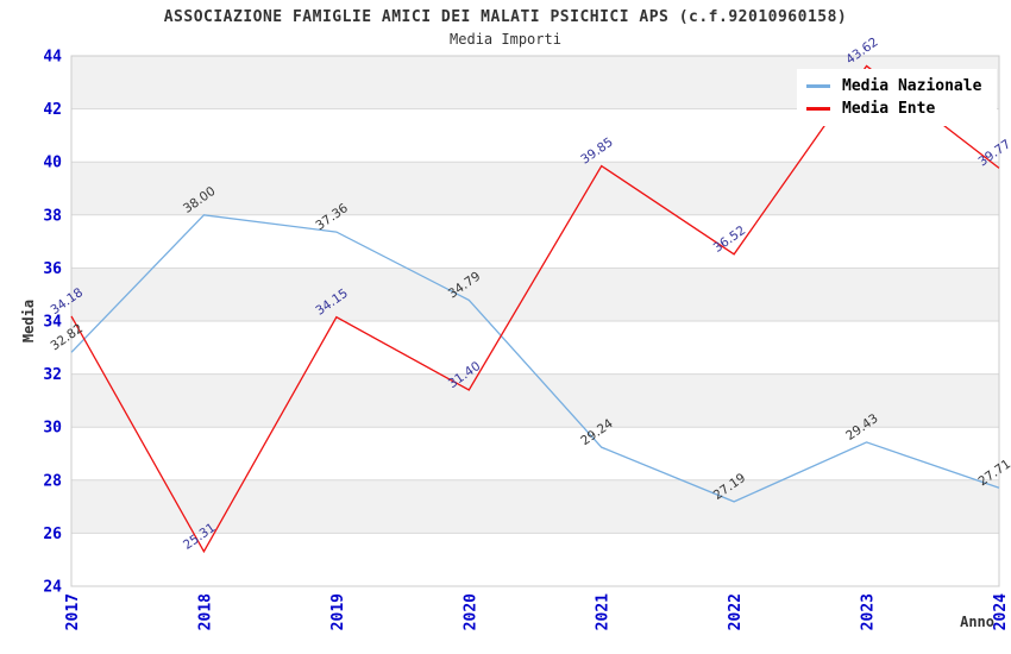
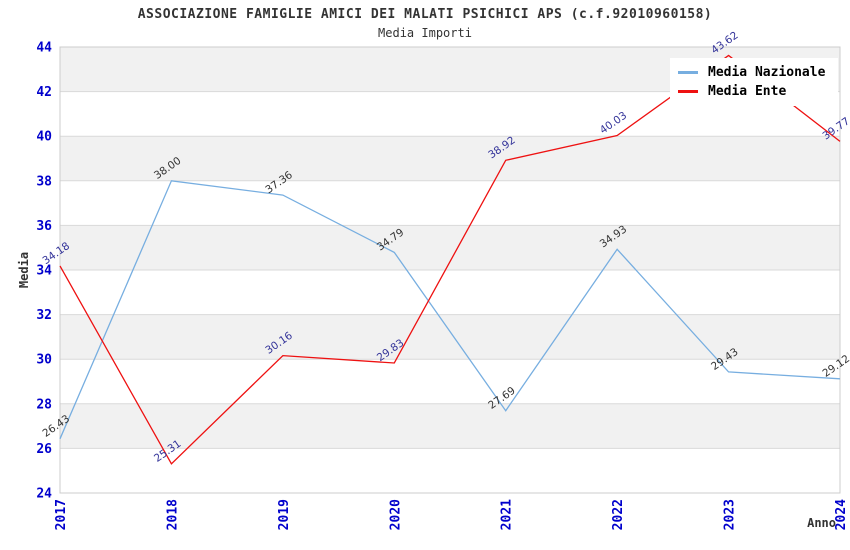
Media Nazionale/2017: 32.82 -> 26.43
Media Ente/2019: 34.15 -> 30.16
Media Ente/2020: 31.40 -> 29.83
Media Nazionale/2021: 29.24 -> 27.69
Media Ente/2021: 39.85 -> 38.92
Media Nazionale/2022: 27.19 -> 34.93
Media Ente/2022: 36.52 -> 40.03
Media Nazionale/2024: 27.71 -> 29.12
